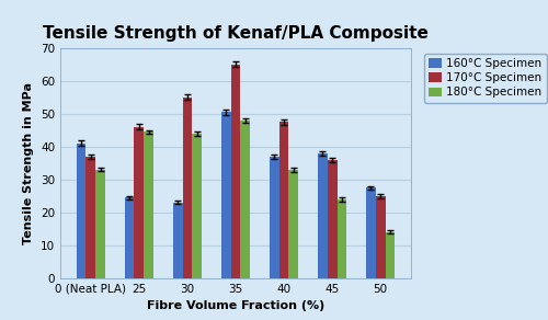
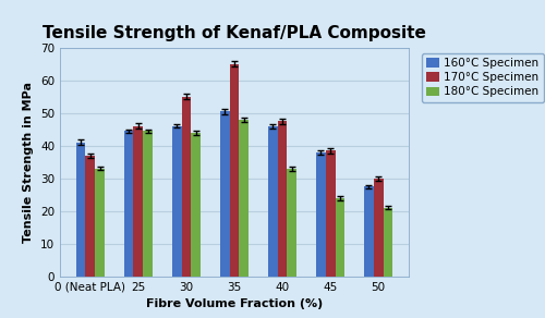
160°C Specimen/25: 24.5 -> 44.5
160°C Specimen/30: 23.0 -> 46.0
160°C Specimen/40: 37.0 -> 46.0
170°C Specimen/45: 36.0 -> 38.5
170°C Specimen/50: 25.0 -> 30.0
180°C Specimen/50: 14.0 -> 21.0
